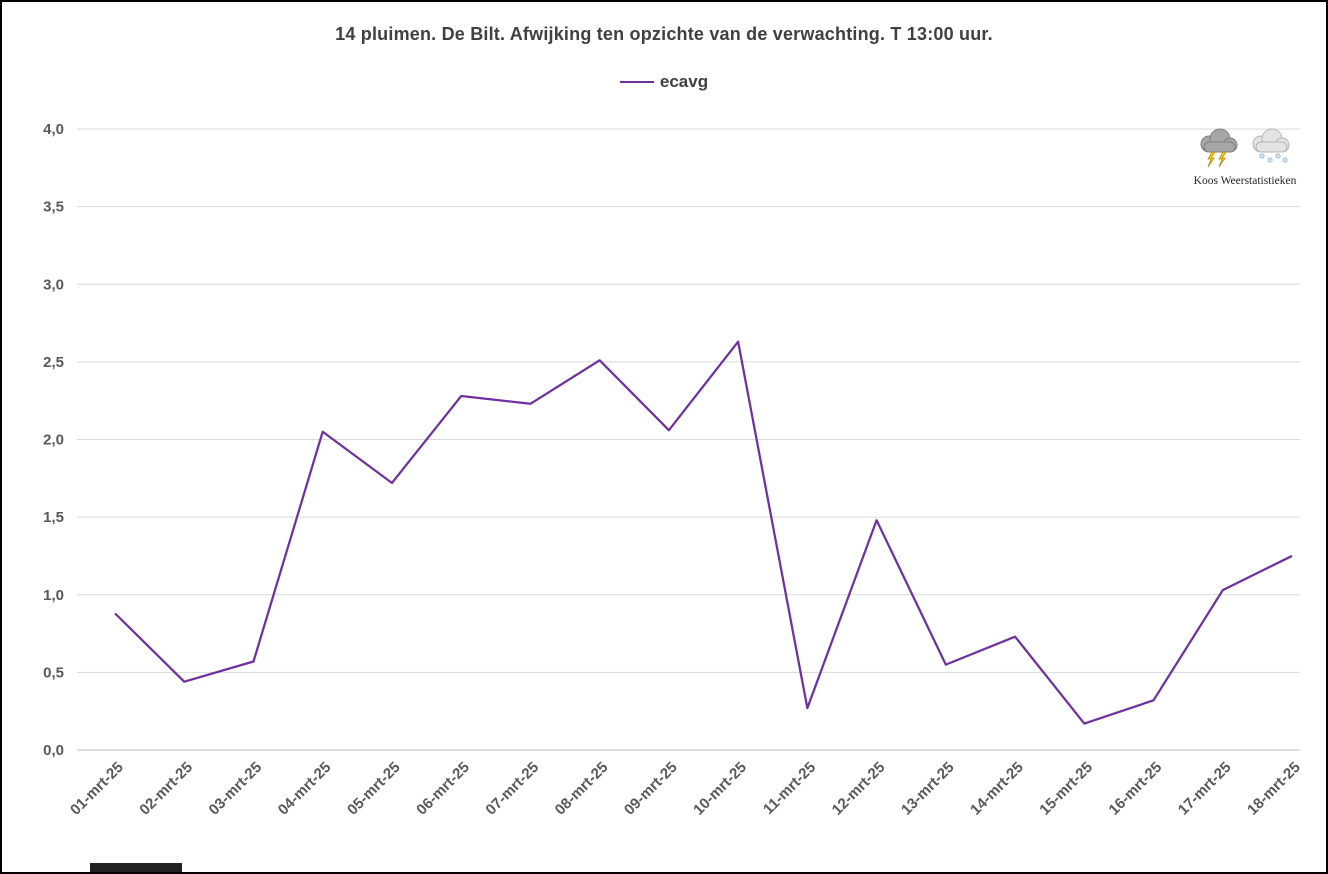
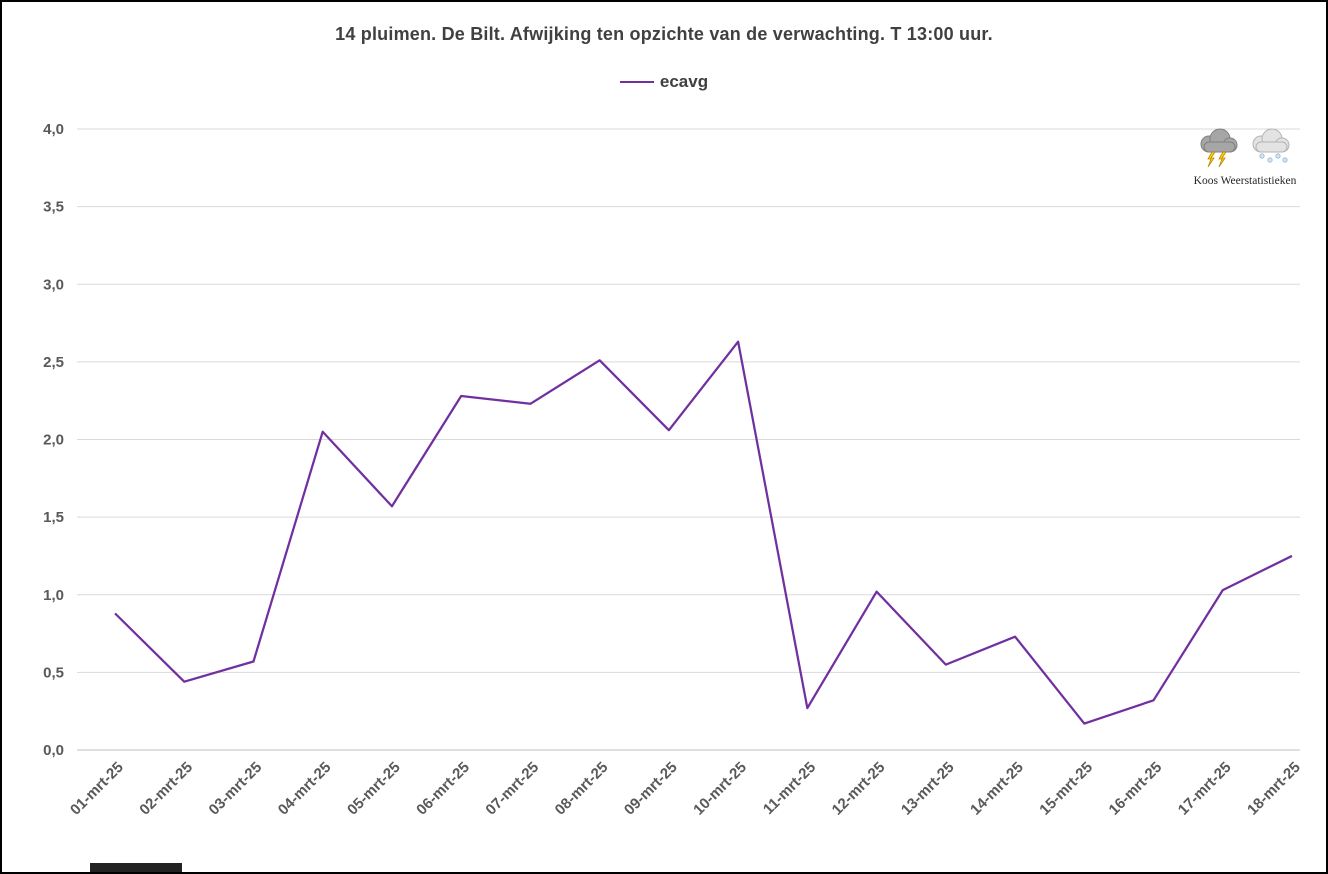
05-mrt-25: 1,72 -> 1,57
12-mrt-25: 1,48 -> 1,02
